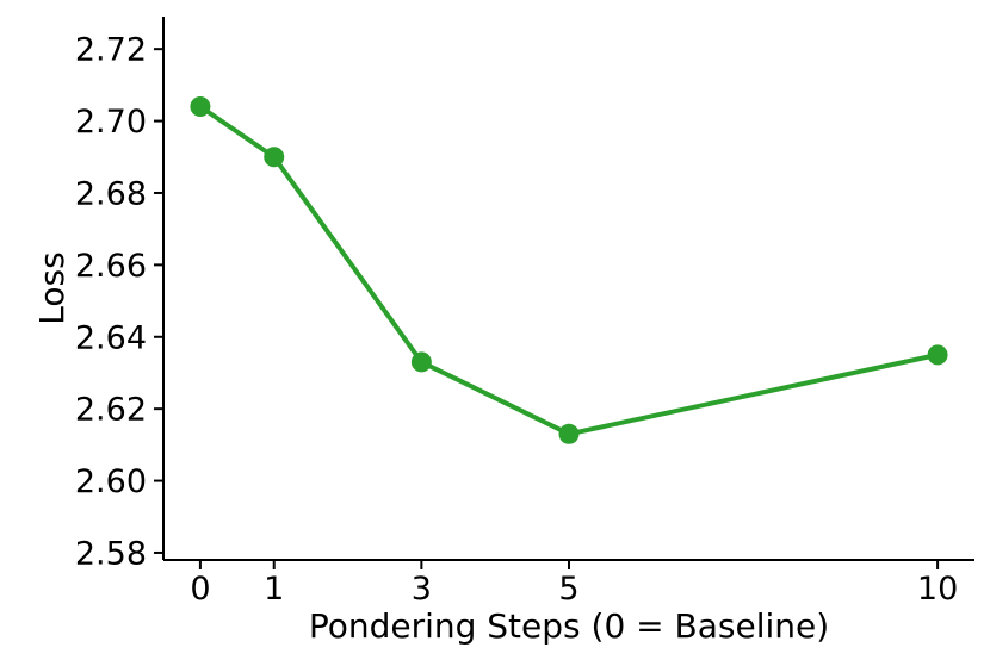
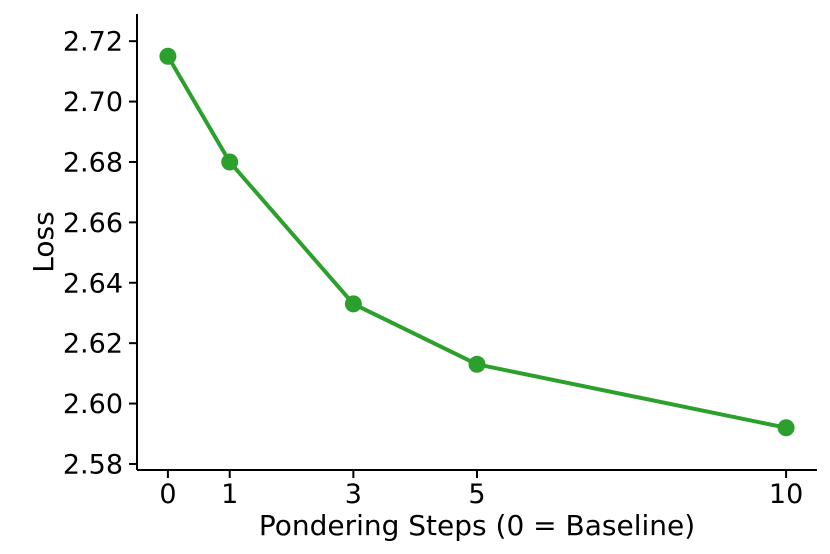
0: 2.704 -> 2.715
1: 2.690 -> 2.680
10: 2.635 -> 2.592
